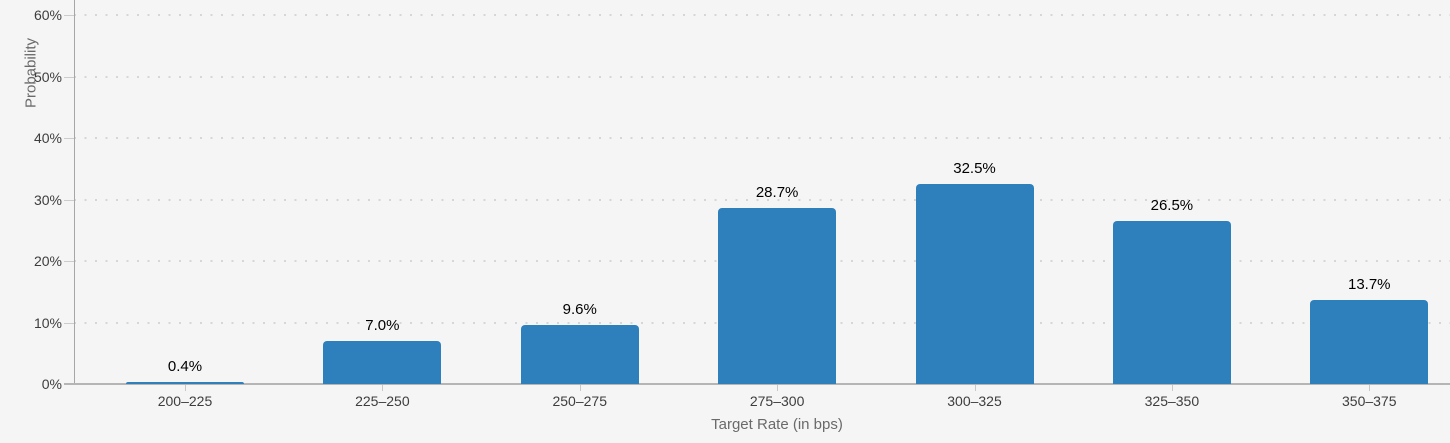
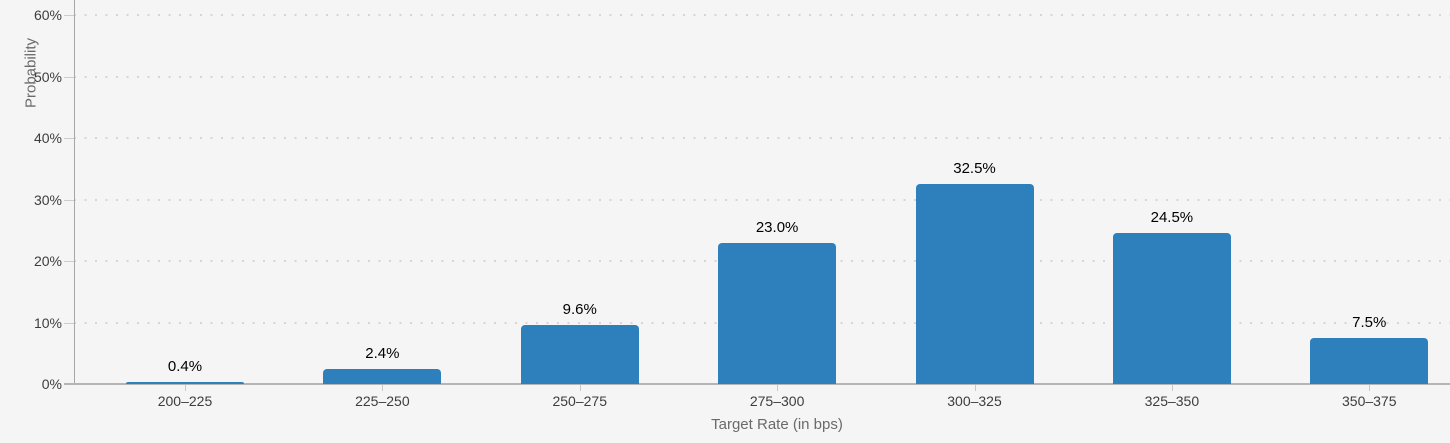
225–250: 7.0% -> 2.4%
275–300: 28.7% -> 23.0%
325–350: 26.5% -> 24.5%
350–375: 13.7% -> 7.5%
